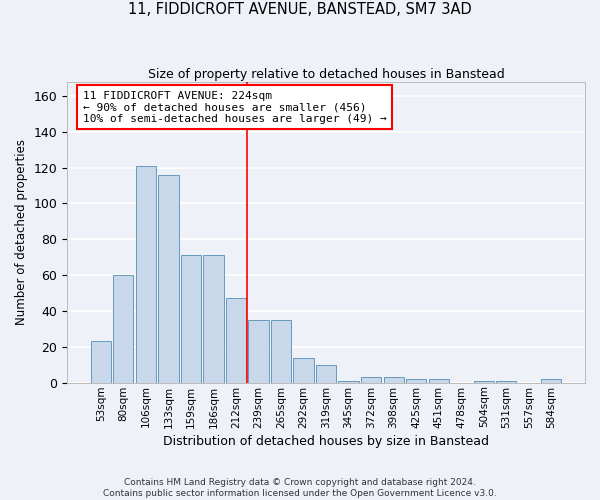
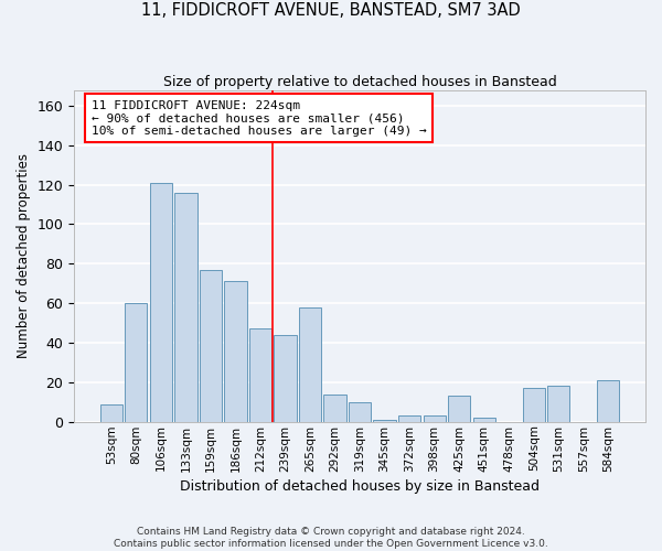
53sqm: 23 -> 9
159sqm: 71 -> 77
239sqm: 35 -> 44
265sqm: 35 -> 58
425sqm: 2 -> 13
504sqm: 1 -> 17
531sqm: 1 -> 18
584sqm: 2 -> 21
